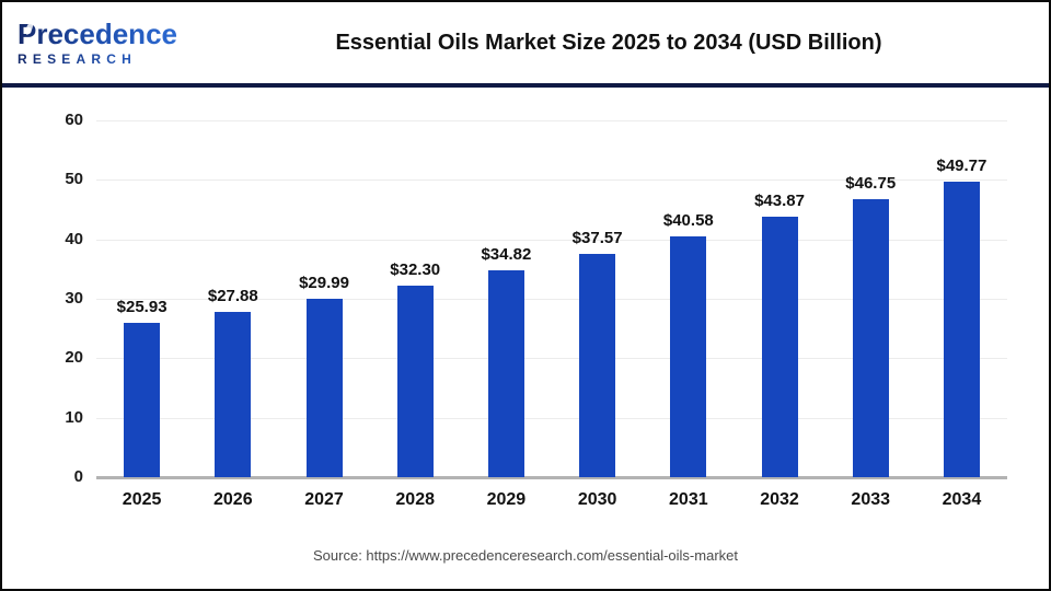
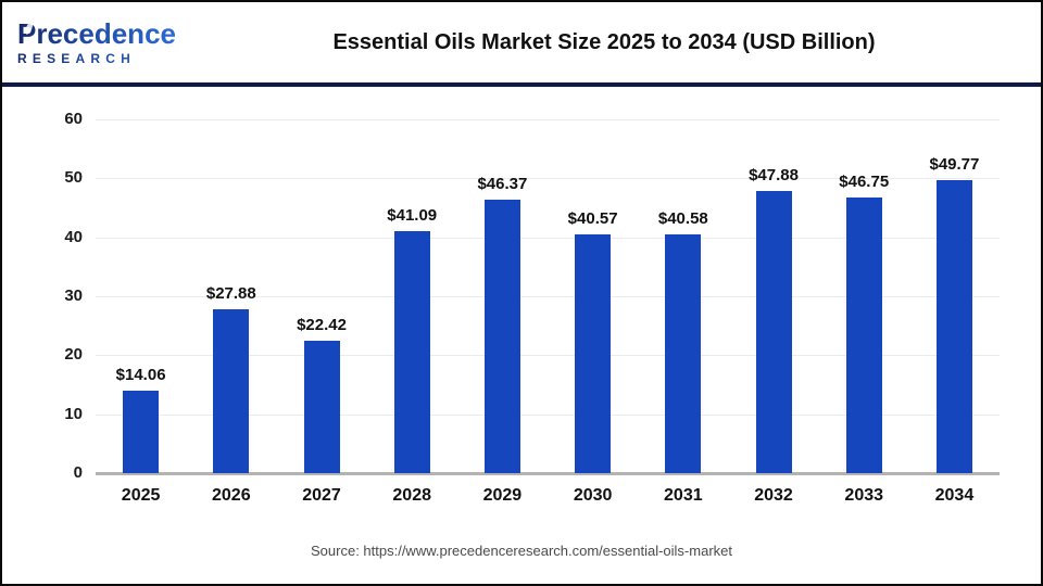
2025: $25.93 -> $14.06
2027: $29.99 -> $22.42
2028: $32.30 -> $41.09
2029: $34.82 -> $46.37
2030: $37.57 -> $40.57
2032: $43.87 -> $47.88
